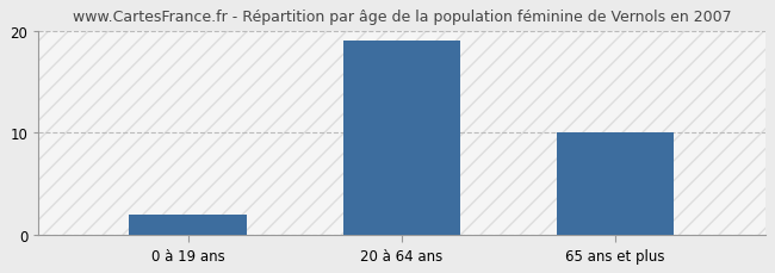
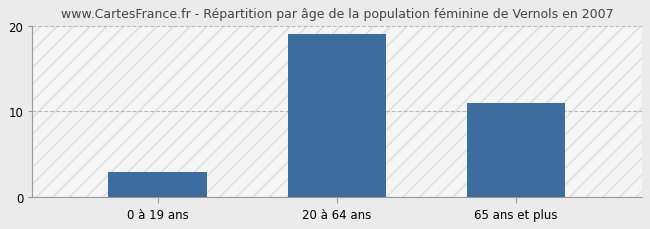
0 à 19 ans: 2 -> 3
65 ans et plus: 10 -> 11
